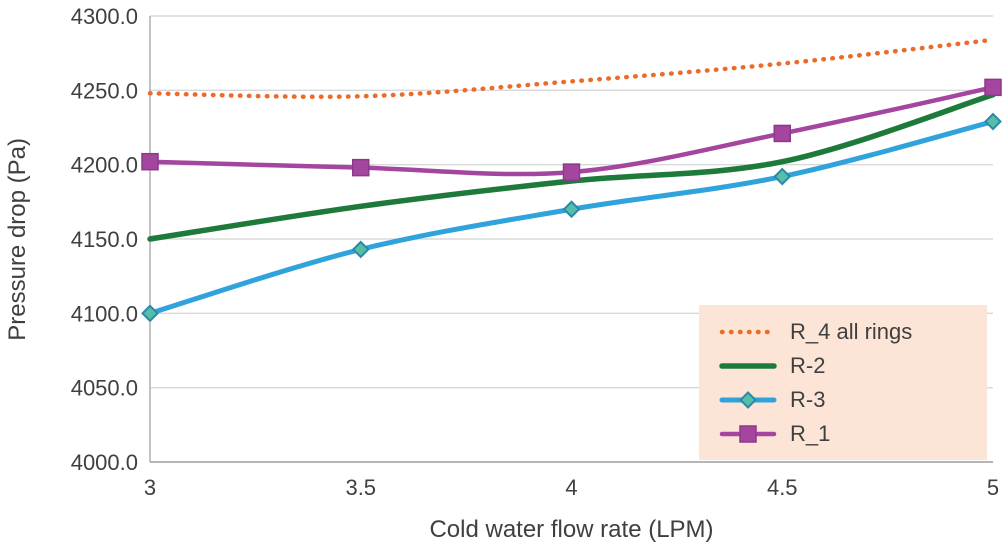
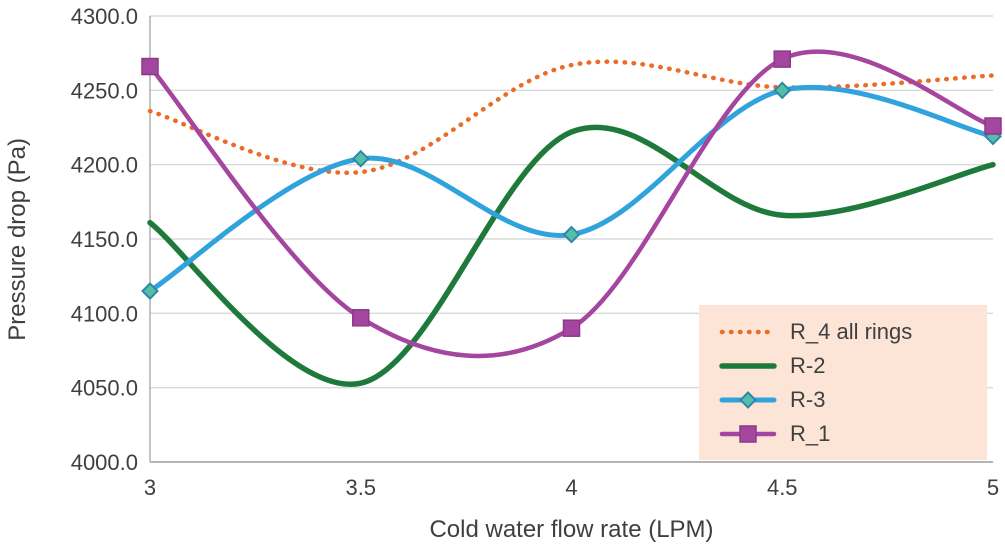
R_4 all rings/3: 4248 -> 4236
R-2/3: 4150 -> 4161
R-3/3: 4100 -> 4115
R_1/3: 4202 -> 4266
R_4 all rings/3.5: 4246 -> 4195
R-2/3.5: 4172 -> 4053
R-3/3.5: 4143 -> 4204
R_1/3.5: 4198 -> 4097
R_4 all rings/4: 4256 -> 4267
R-2/4: 4189 -> 4222
R-3/4: 4170 -> 4153
R_1/4: 4195 -> 4090
R_4 all rings/4.5: 4268 -> 4252
R-2/4.5: 4202 -> 4166
R-3/4.5: 4192 -> 4250
R_1/4.5: 4221 -> 4271
R_4 all rings/5: 4284 -> 4260
R-2/5: 4247 -> 4200
R-3/5: 4229 -> 4219
R_1/5: 4252 -> 4226
